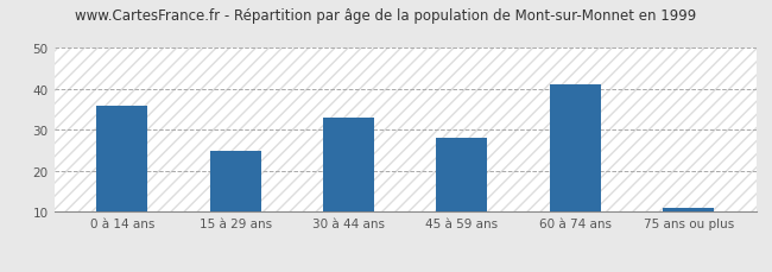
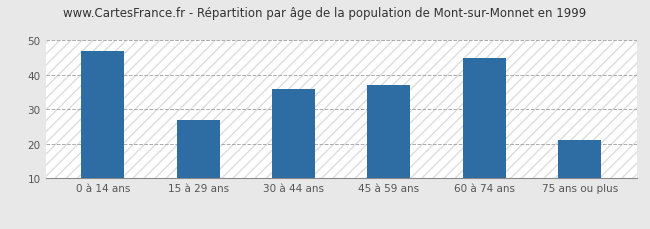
0 à 14 ans: 36 -> 47
15 à 29 ans: 25 -> 27
30 à 44 ans: 33 -> 36
45 à 59 ans: 28 -> 37
60 à 74 ans: 41 -> 45
75 ans ou plus: 11 -> 21
